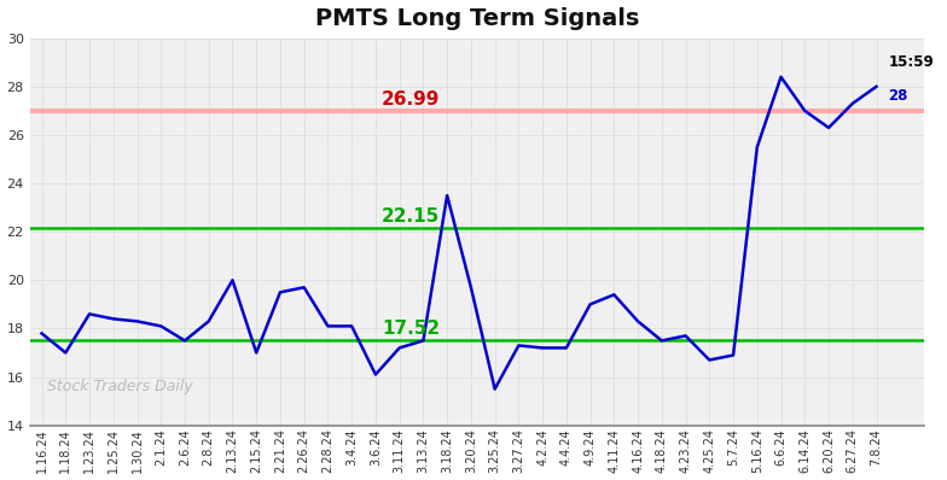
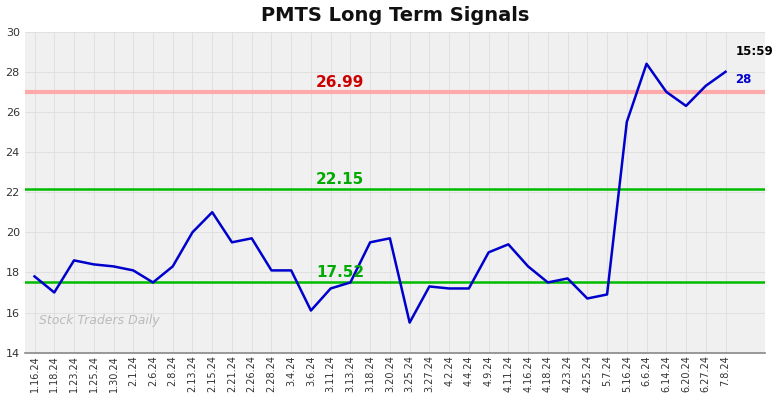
2.15.24: 17.0 -> 21.0
3.18.24: 23.5 -> 19.5
